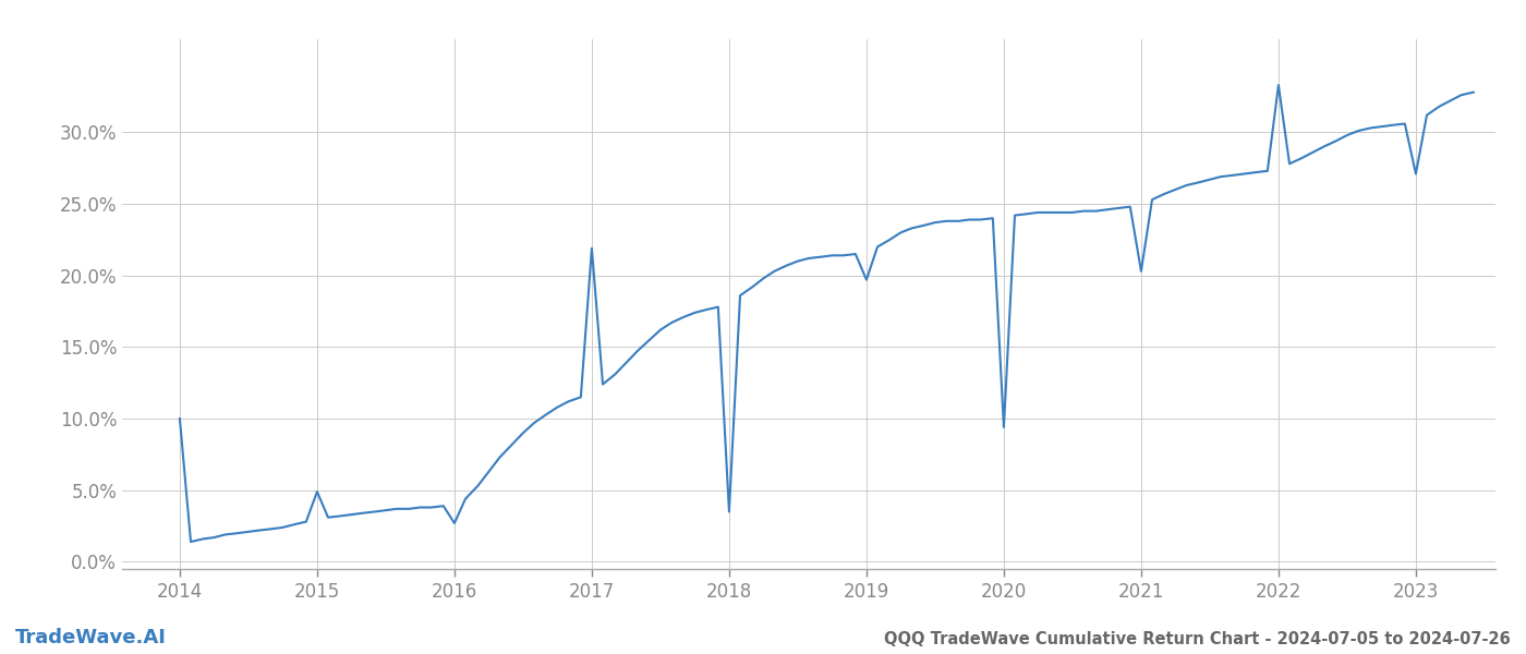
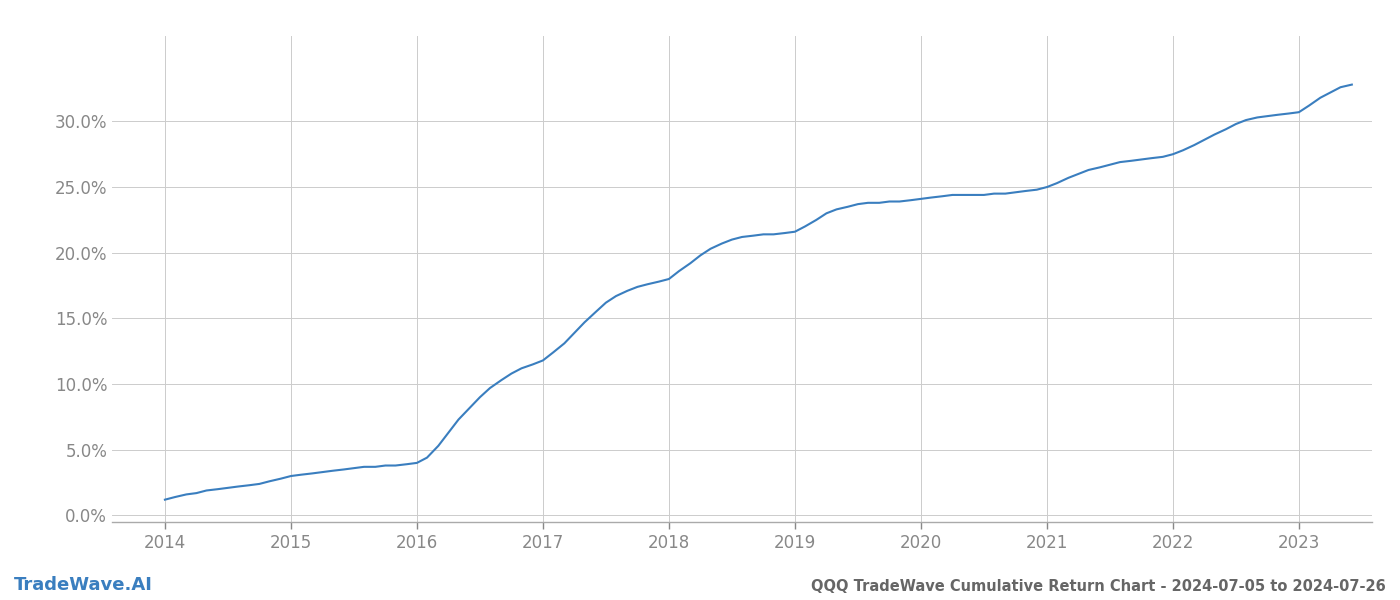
2014: 10.0% -> 1.2%
2015: 4.9% -> 3.0%
2016: 2.7% -> 4.0%
2017: 21.9% -> 11.8%
2018: 3.5% -> 18.0%
2019: 19.7% -> 21.6%
2020: 9.4% -> 24.1%
2021: 20.3% -> 25.0%
2022: 33.3% -> 27.5%
2023: 27.1% -> 30.7%
